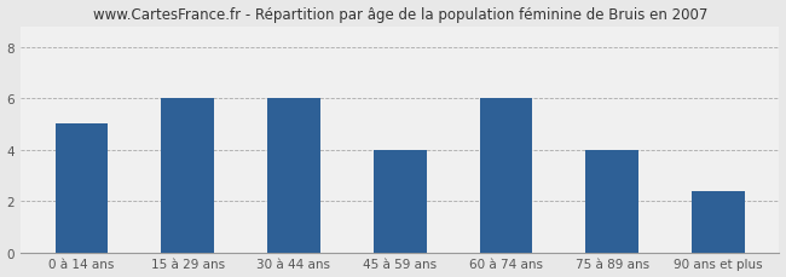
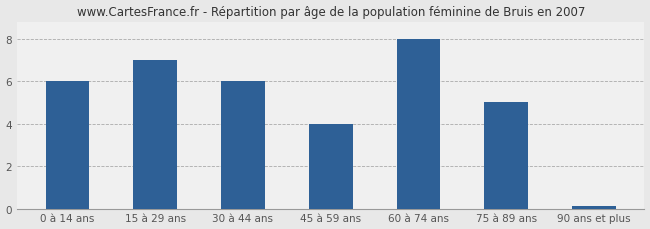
0 à 14 ans: 5.0 -> 6.0
15 à 29 ans: 6.0 -> 7.0
60 à 74 ans: 6.0 -> 8.0
75 à 89 ans: 4.0 -> 5.0
90 ans et plus: 2.4 -> 0.1
